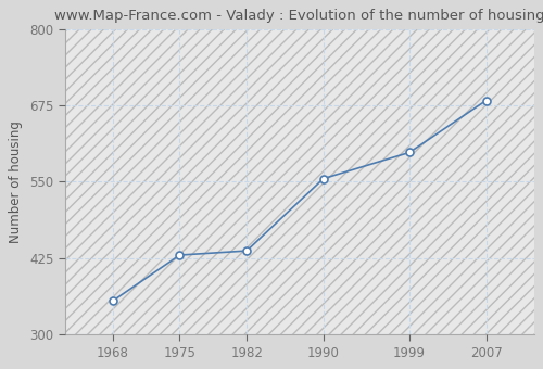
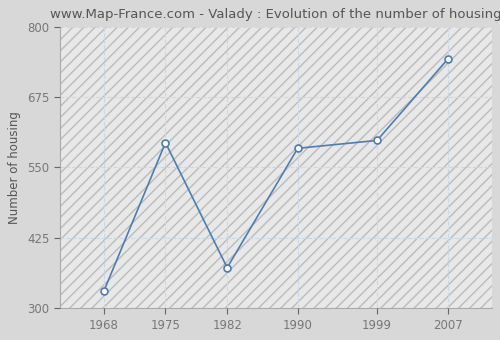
1968: 355 -> 330
1975: 430 -> 594
1982: 437 -> 372
1990: 555 -> 584
2007: 683 -> 742
